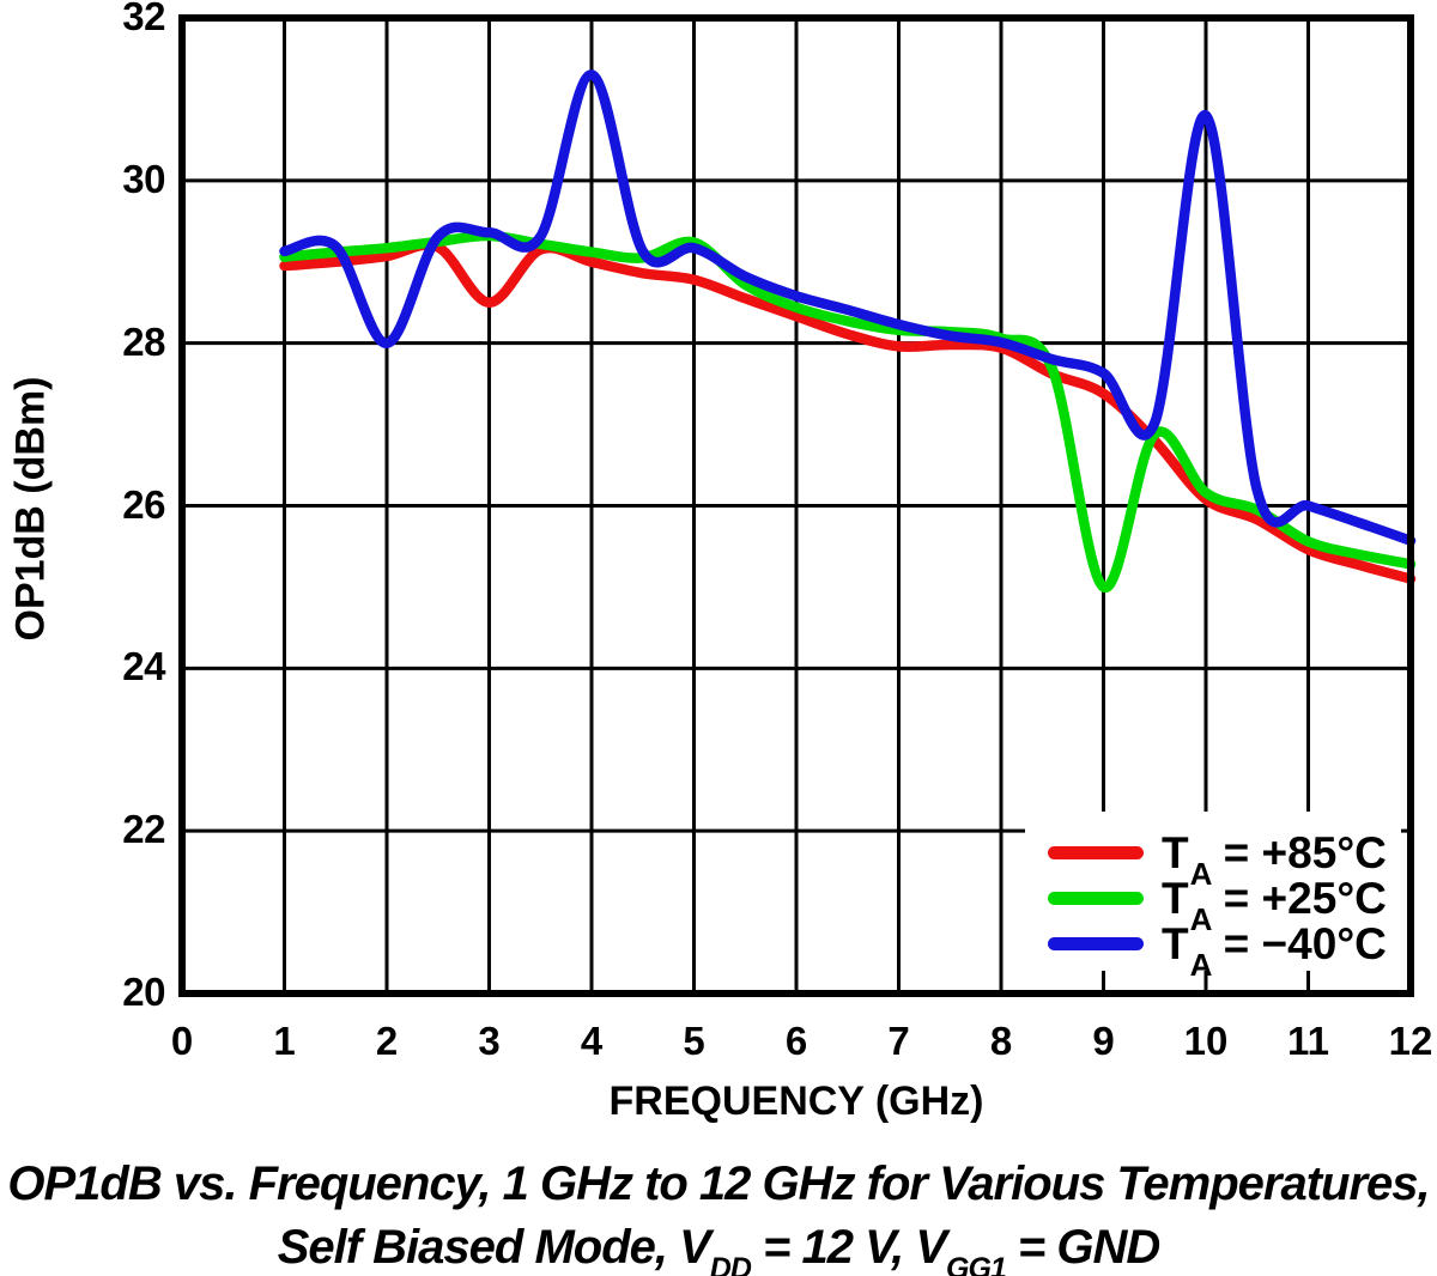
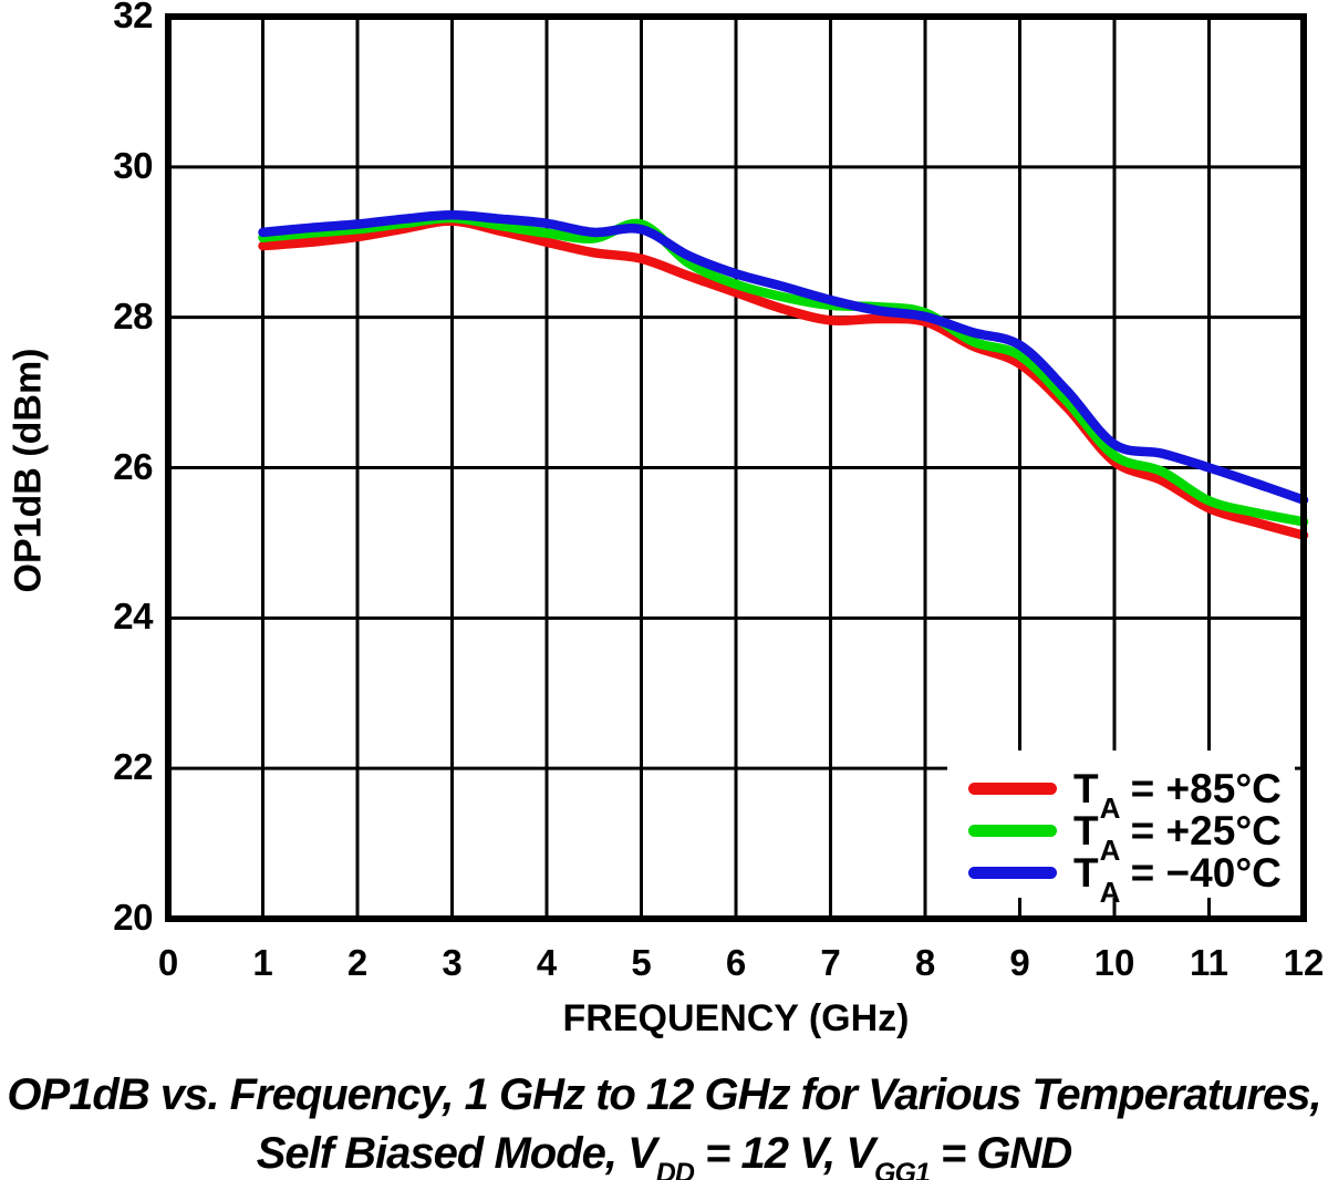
TA = −40°C/2: 28.0 -> 29.2
TA = +85°C/3: 28.5 -> 29.3
TA = −40°C/4: 31.3 -> 29.2
TA = +25°C/9: 25.0 -> 27.5
TA = −40°C/10: 30.8 -> 26.3
